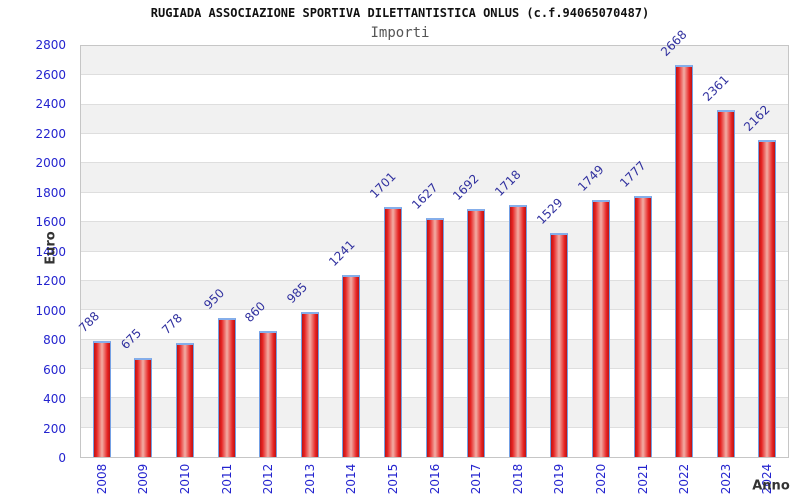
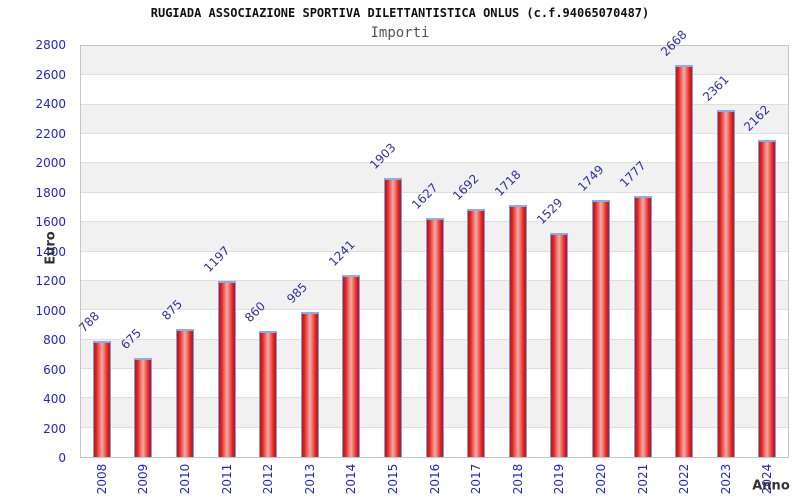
2010: 778 -> 875
2011: 950 -> 1197
2015: 1701 -> 1903
